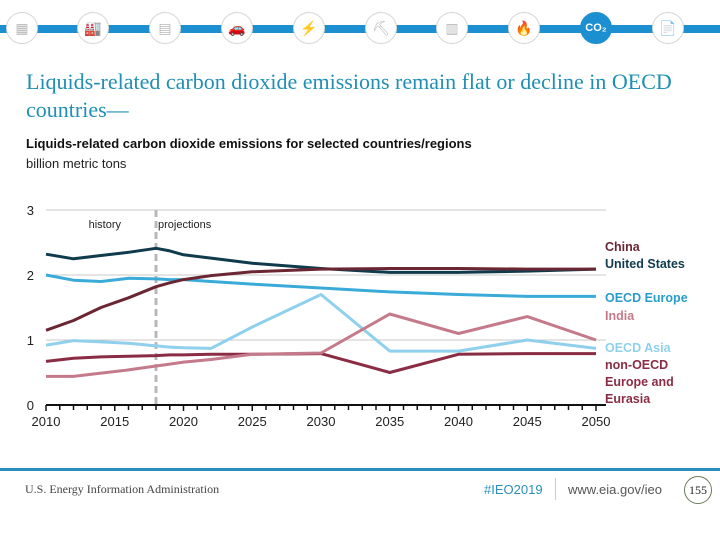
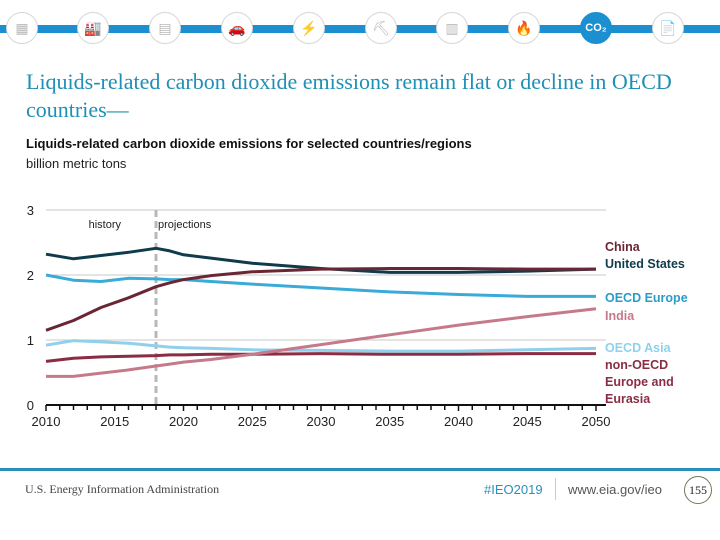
OECD Asia/2025: 1.2 -> 0.8
India/2030: 0.8 -> 0.9
OECD Asia/2030: 1.7 -> 0.8
India/2035: 1.4 -> 1.1
non-OECD Europe and Eurasia/2035: 0.5 -> 0.8
India/2040: 1.1 -> 1.2
OECD Asia/2045: 1.0 -> 0.8
India/2050: 1.0 -> 1.5
